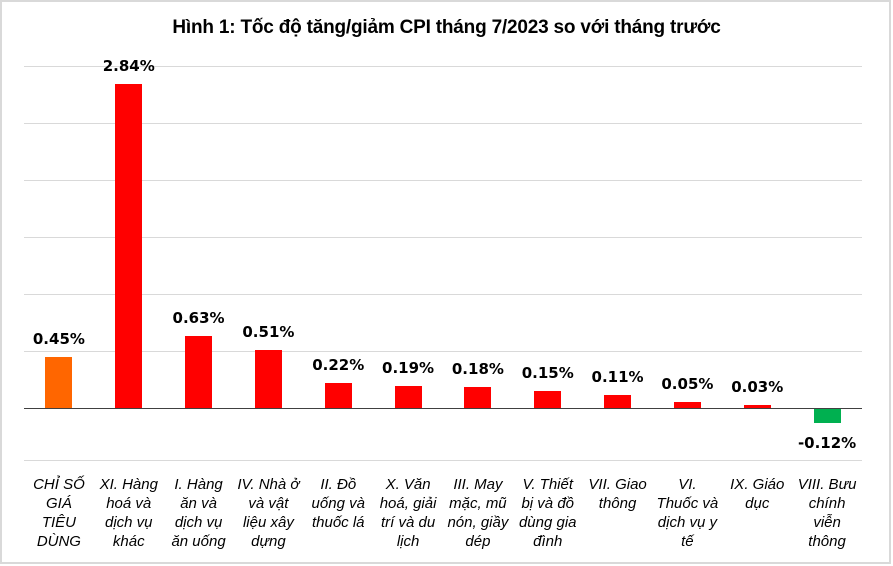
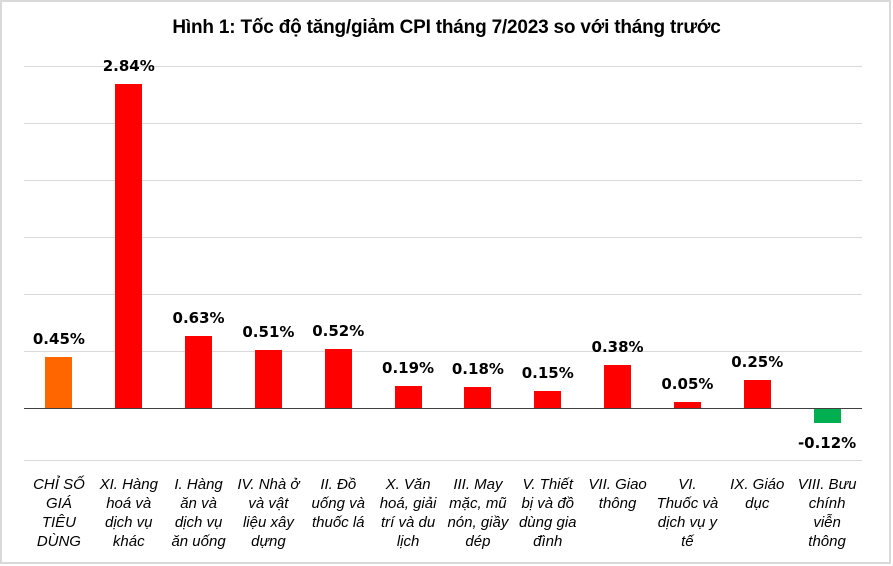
II. Đồ uống và thuốc lá: 0.22% -> 0.52%
VII. Giao thông: 0.11% -> 0.38%
IX. Giáo dục: 0.03% -> 0.25%
